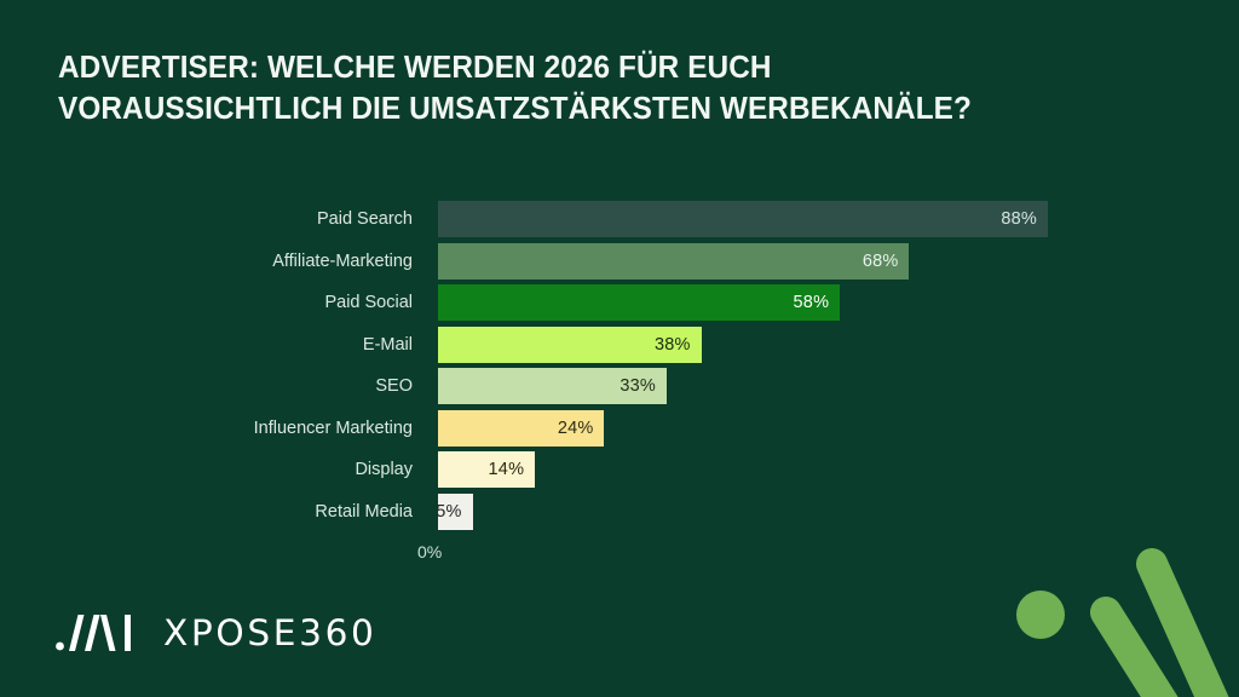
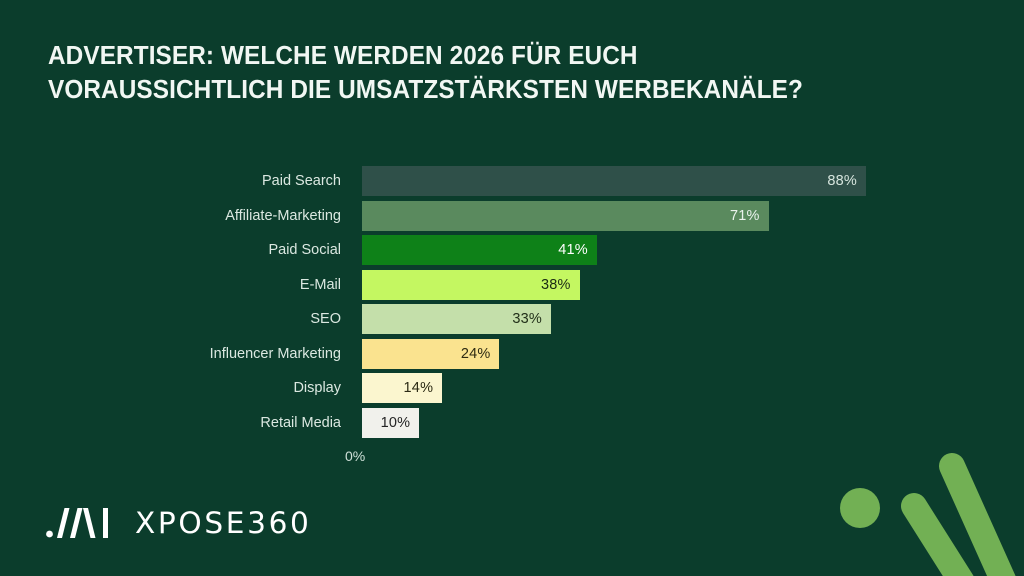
Affiliate-Marketing: 68% -> 71%
Paid Social: 58% -> 41%
Retail Media: 5% -> 10%
